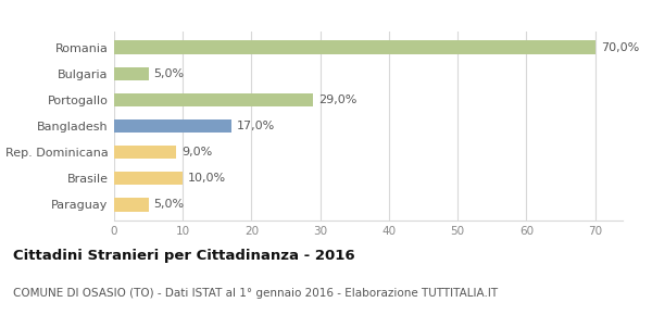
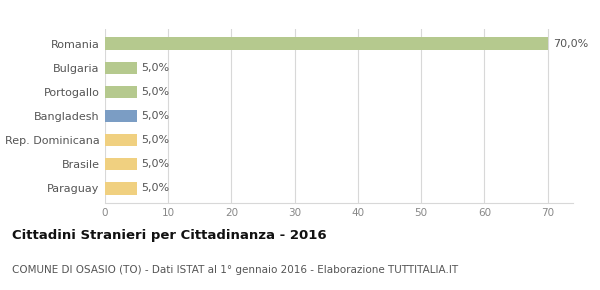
Portogallo: 29,0% -> 5,0%
Bangladesh: 17,0% -> 5,0%
Rep. Dominicana: 9,0% -> 5,0%
Brasile: 10,0% -> 5,0%
